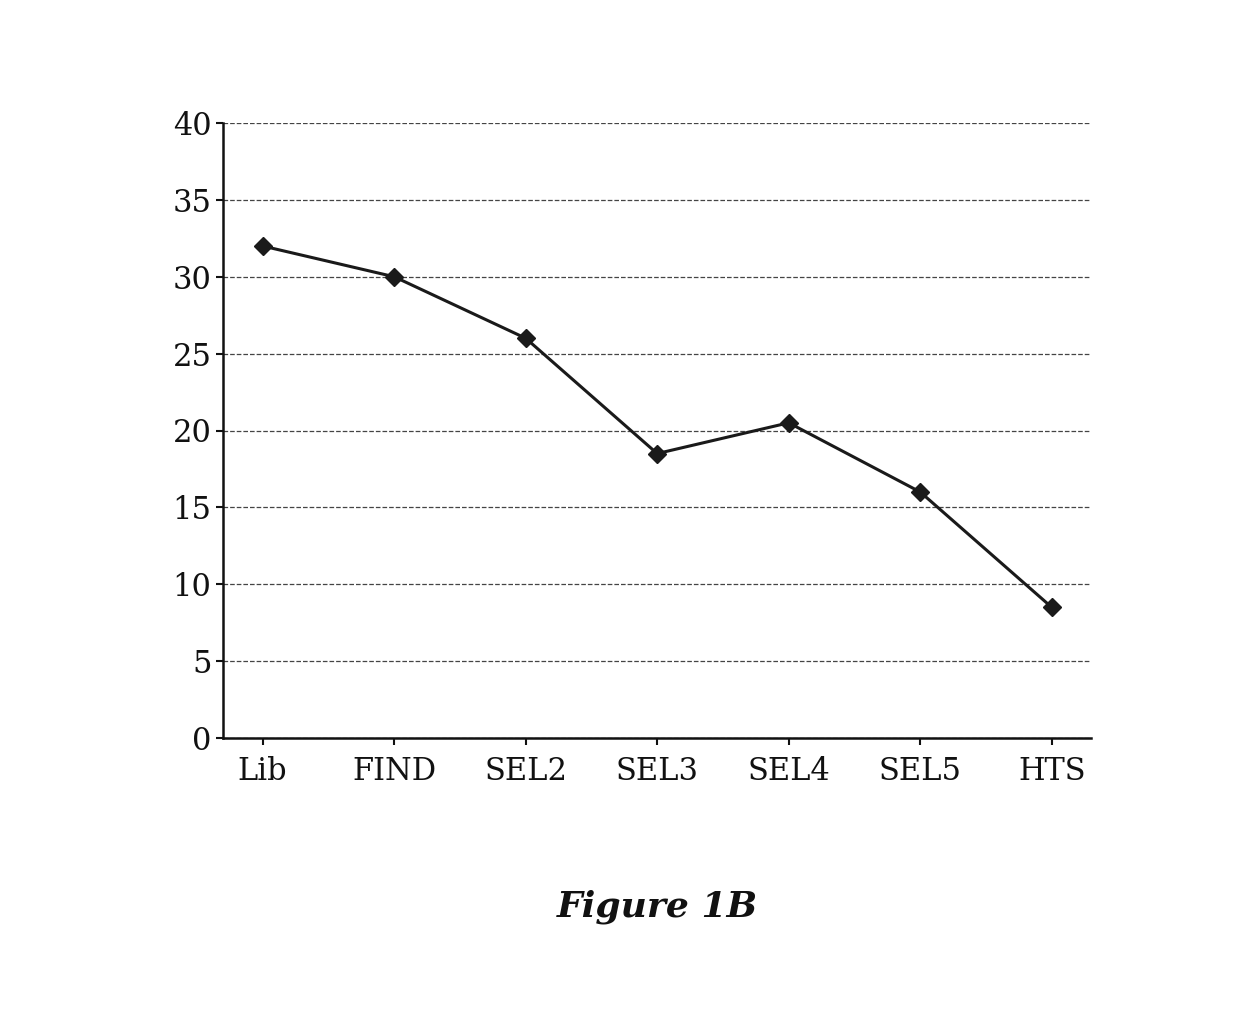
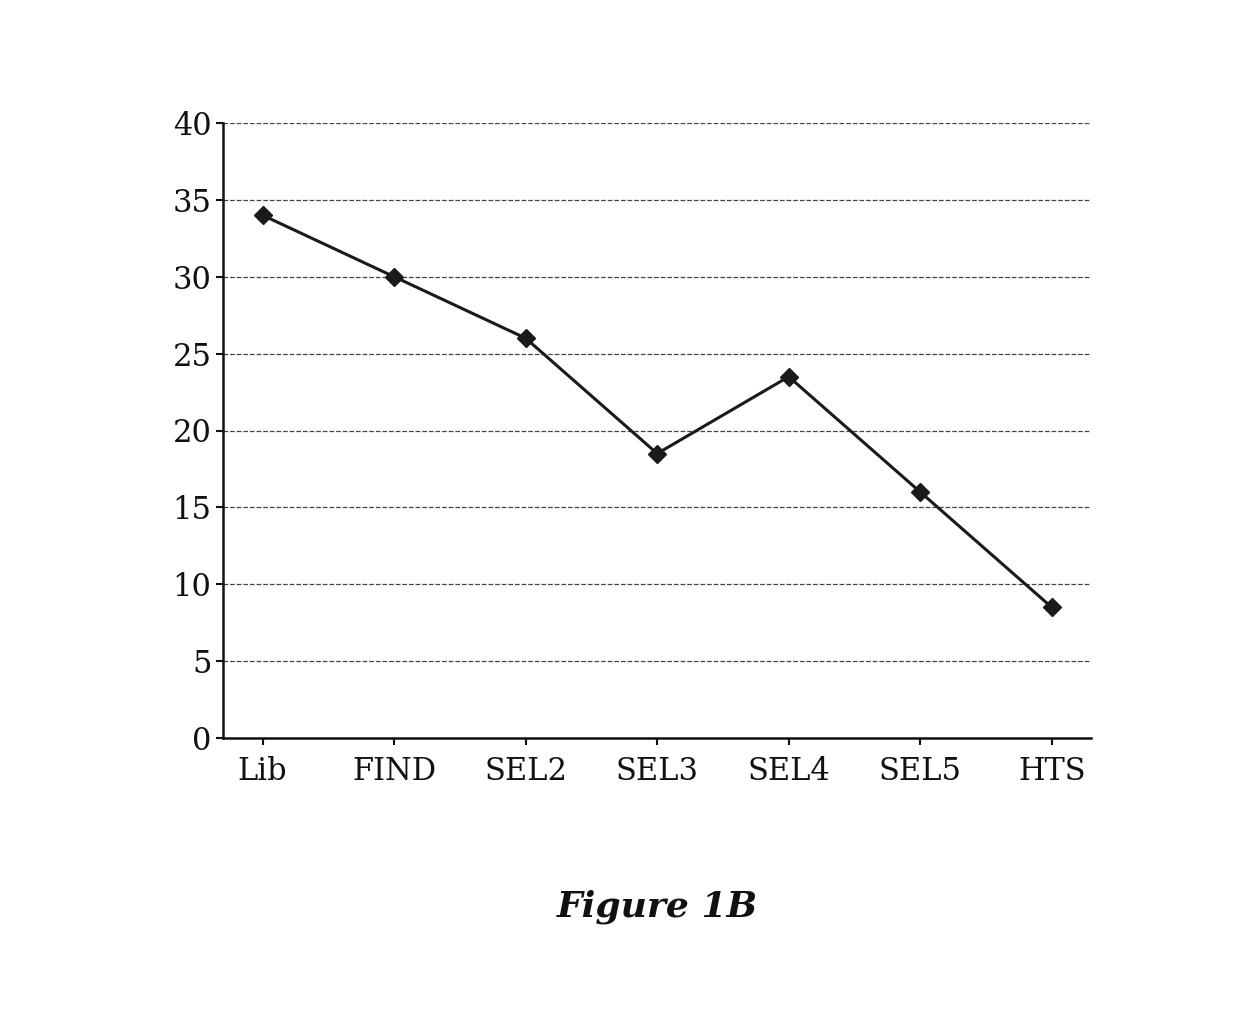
Lib: 32.0 -> 34.0
SEL4: 20.5 -> 23.5
